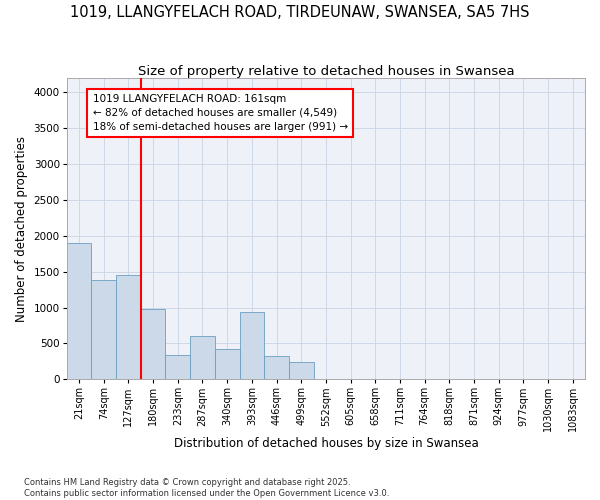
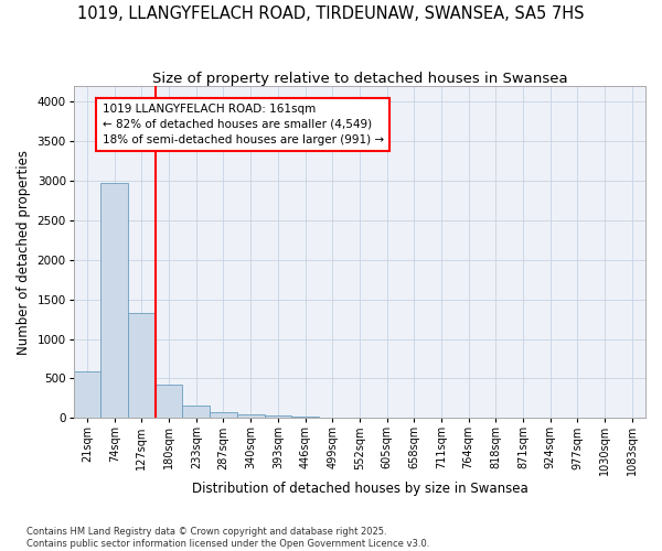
21sqm: 1900 -> 590
74sqm: 1380 -> 2980
127sqm: 1460 -> 1330
180sqm: 980 -> 420
233sqm: 340 -> 160
287sqm: 600 -> 80
340sqm: 420 -> 40
393sqm: 940 -> 40
446sqm: 320 -> 20
499sqm: 240 -> 0
